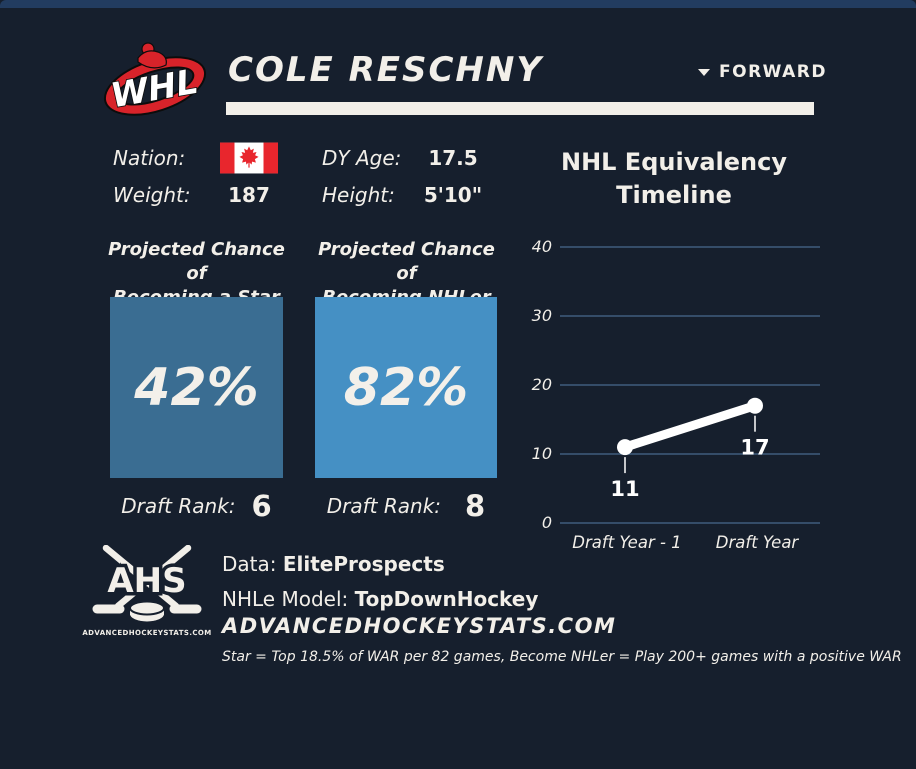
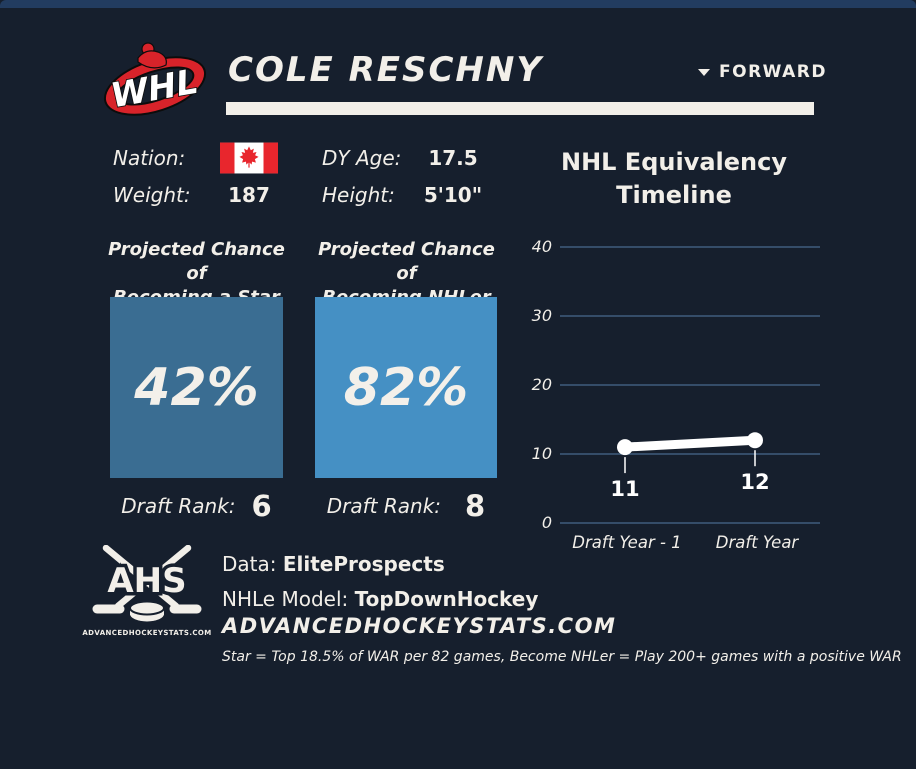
Draft Year: 17 -> 12
